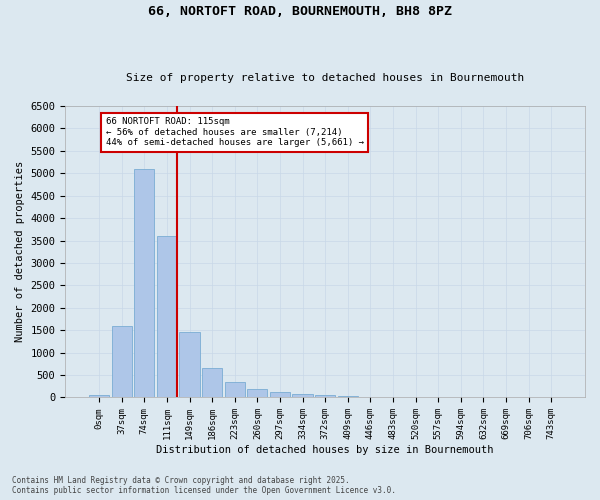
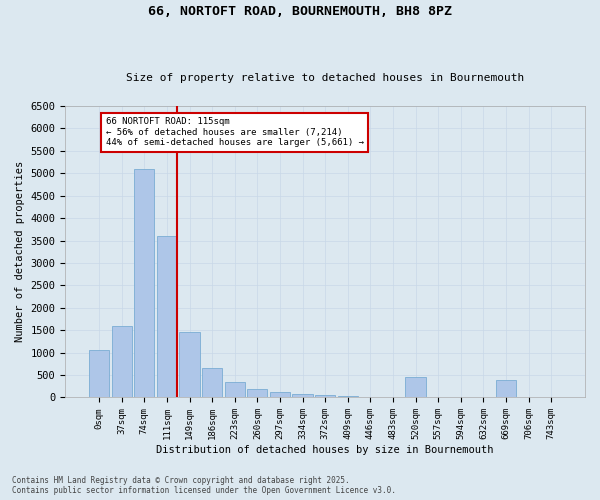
0sqm: 50 -> 1050
520sqm: 0 -> 450
669sqm: 0 -> 400
